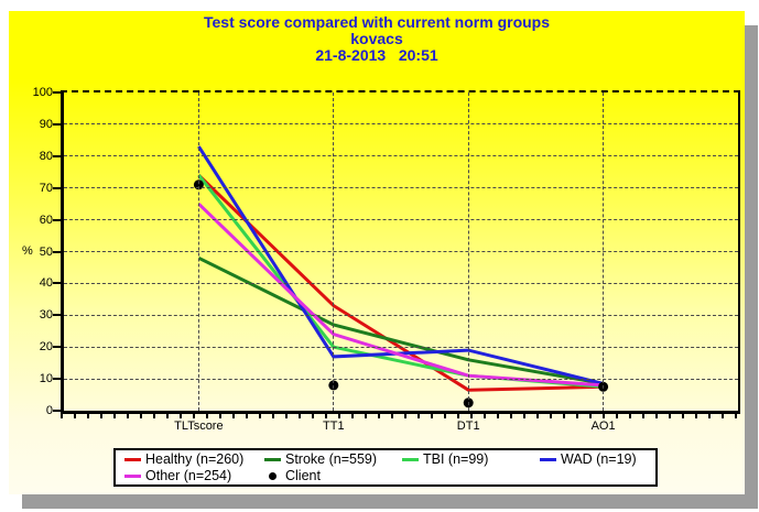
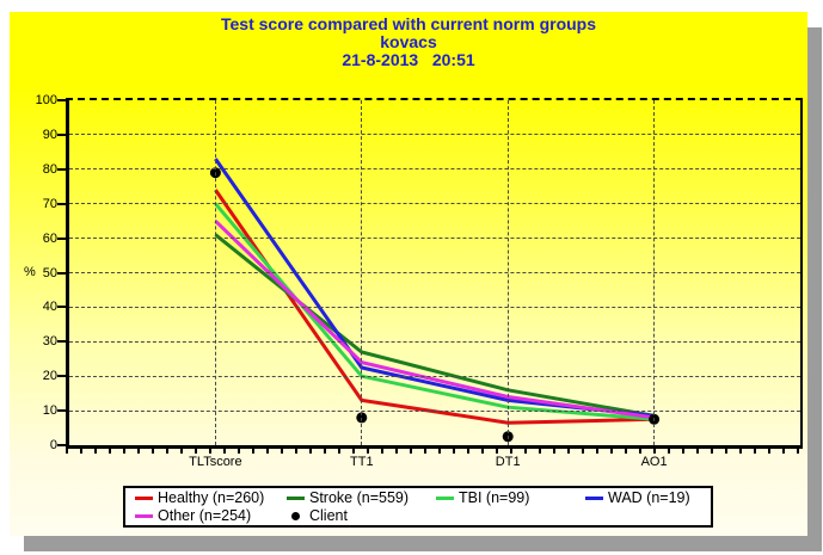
Stroke (n=559)/TLTscore: 48 -> 61
TBI (n=99)/TLTscore: 74 -> 70
Client/TLTscore: 71 -> 79
Healthy (n=260)/TT1: 33 -> 13
WAD (n=19)/TT1: 17 -> 22
WAD (n=19)/DT1: 19 -> 13
Other (n=254)/DT1: 11 -> 14
